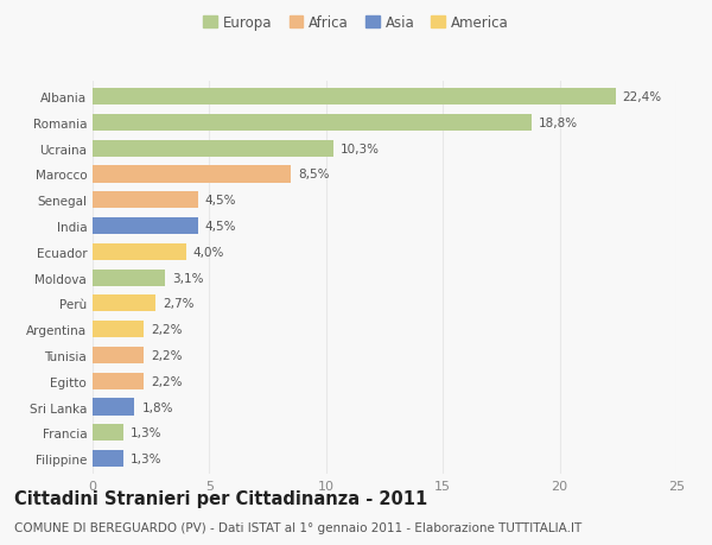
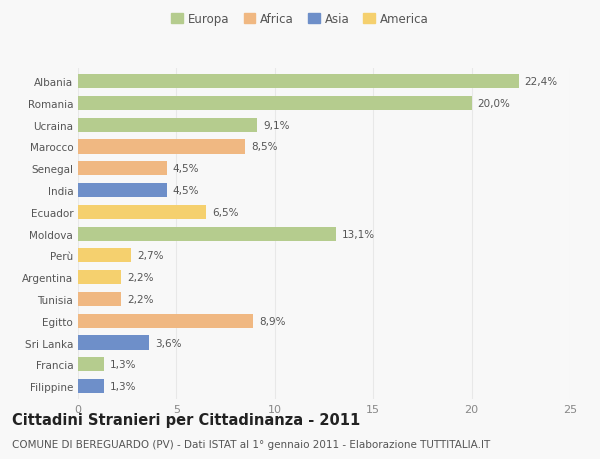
Romania: 18,8% -> 20,0%
Ucraina: 10,3% -> 9,1%
Ecuador: 4,0% -> 6,5%
Moldova: 3,1% -> 13,1%
Egitto: 2,2% -> 8,9%
Sri Lanka: 1,8% -> 3,6%
